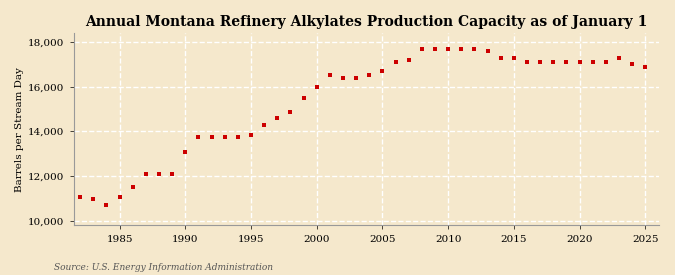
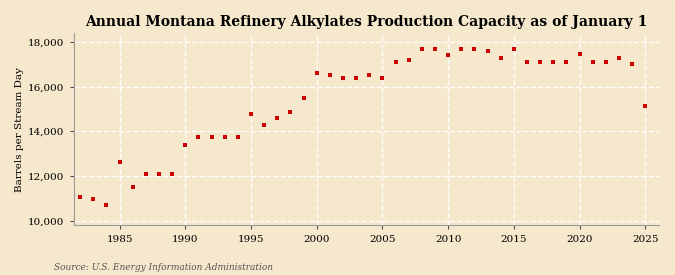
1985: 11,050 -> 12,650
1990: 13,100 -> 13,400
1995: 13,850 -> 14,800
2000: 16,000 -> 16,600
2005: 16,700 -> 16,400
2010: 17,700 -> 17,400
2015: 17,300 -> 17,700
2020: 17,100 -> 17,450
2025: 16,900 -> 15,150
